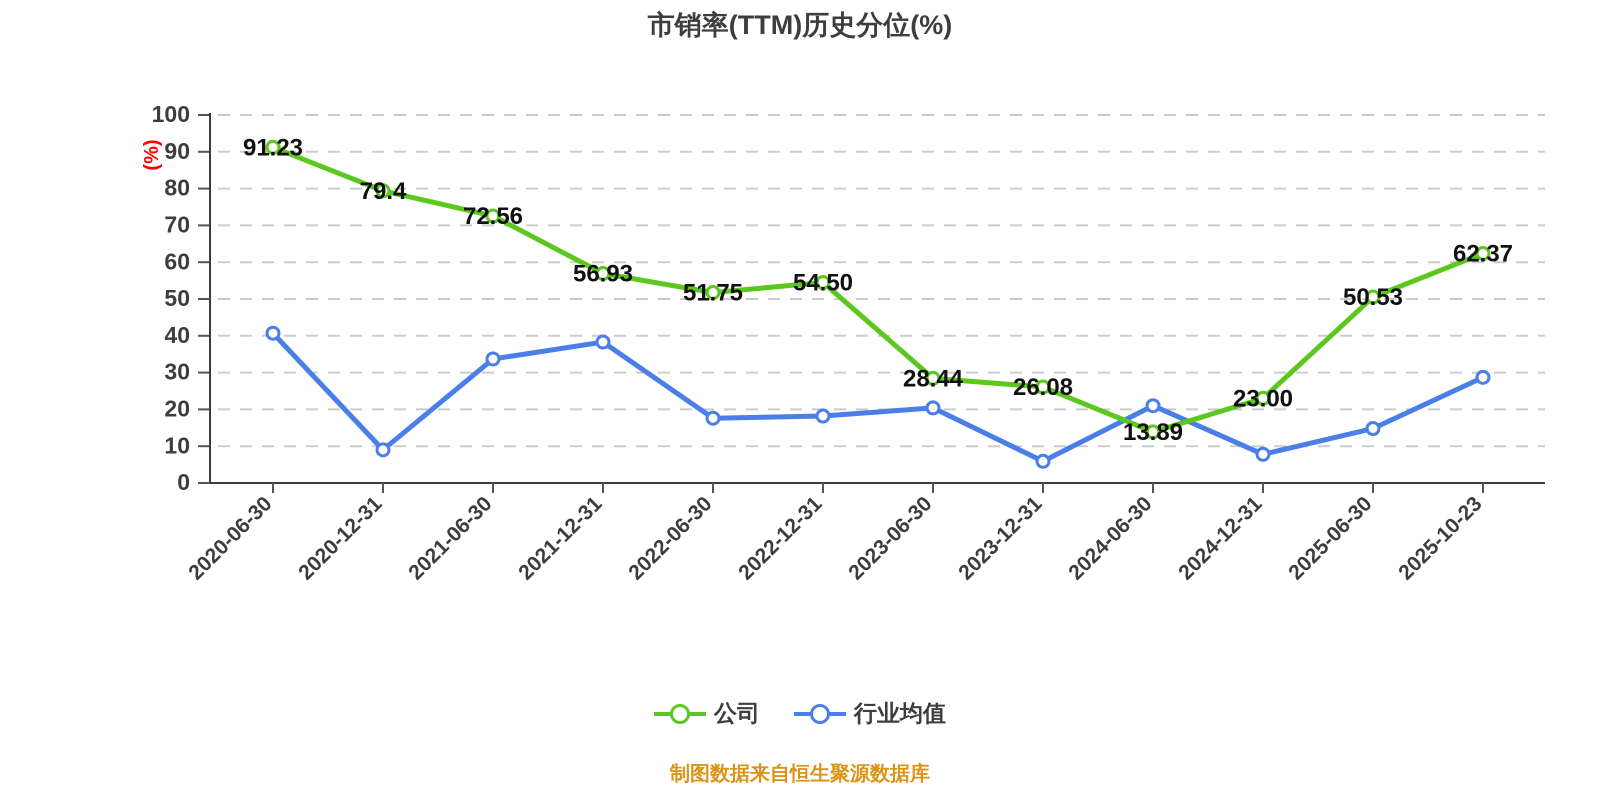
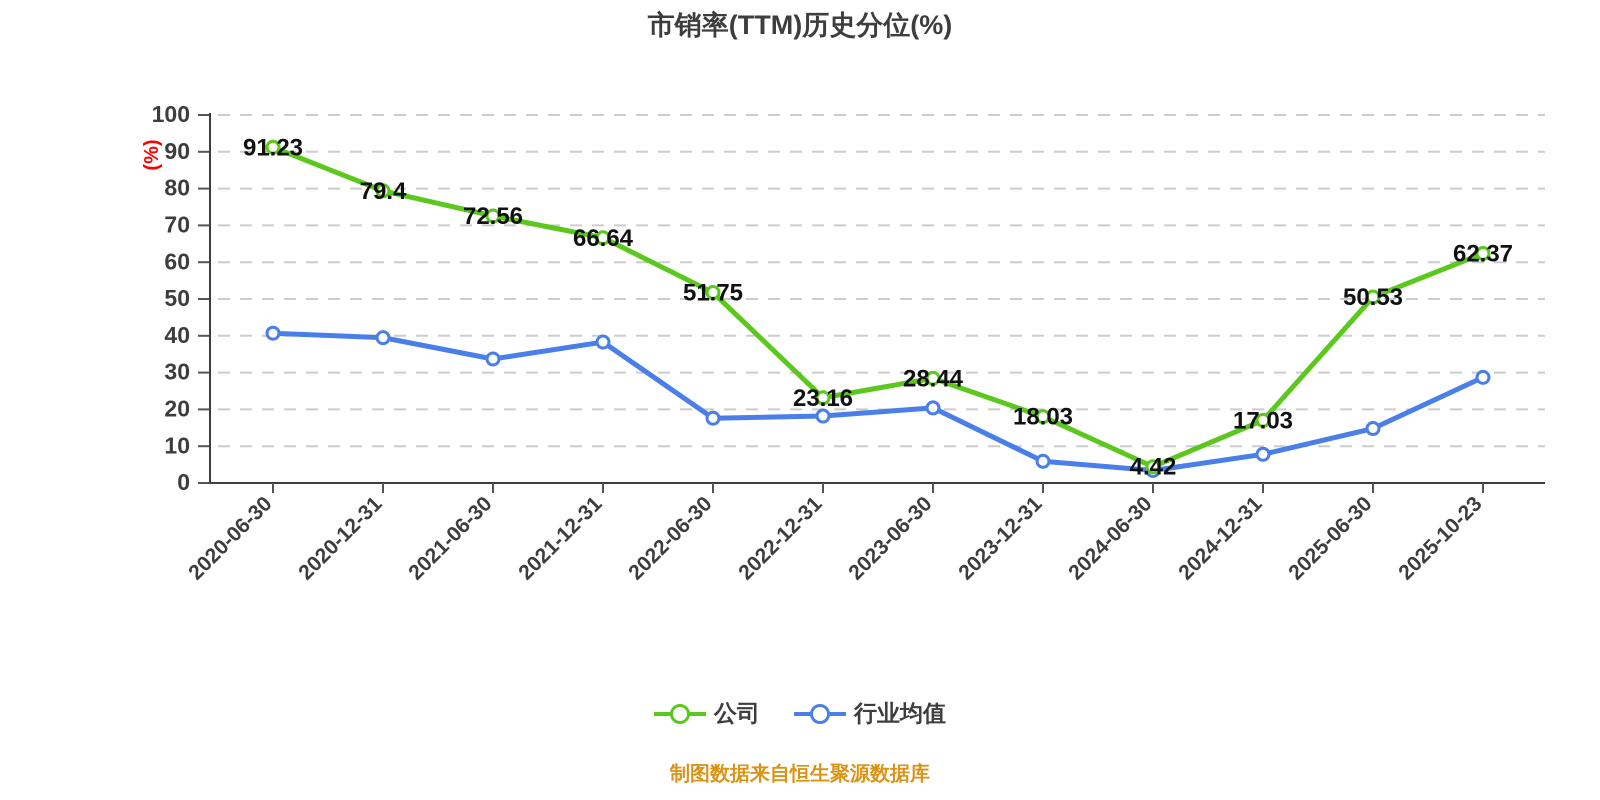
行业均值/2020-12-31: 9 -> 40
公司/2021-12-31: 56.93 -> 66.64
公司/2022-12-31: 54.50 -> 23.16
公司/2023-12-31: 26.08 -> 18.03
公司/2024-06-30: 13.89 -> 4.42
行业均值/2024-06-30: 21 -> 3
公司/2024-12-31: 23.00 -> 17.03
